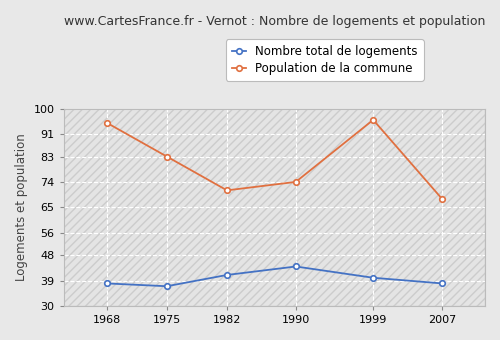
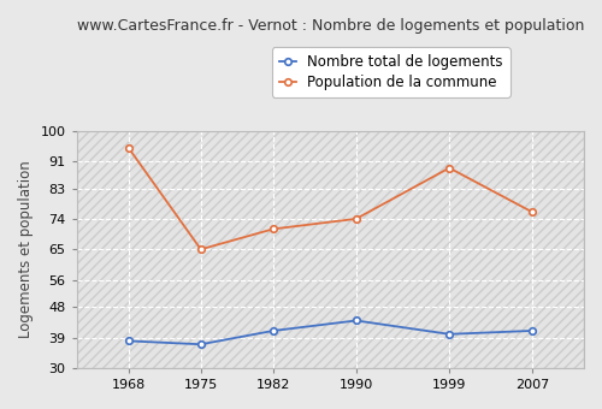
Population de la commune/1975: 83 -> 65
Population de la commune/1999: 96 -> 89
Nombre total de logements/2007: 38 -> 41
Population de la commune/2007: 68 -> 76
